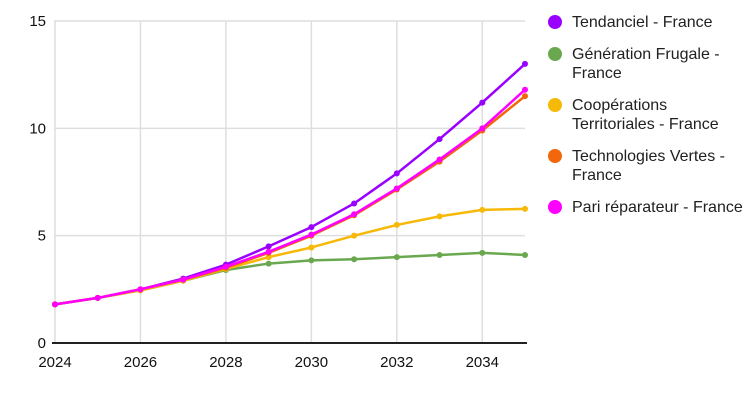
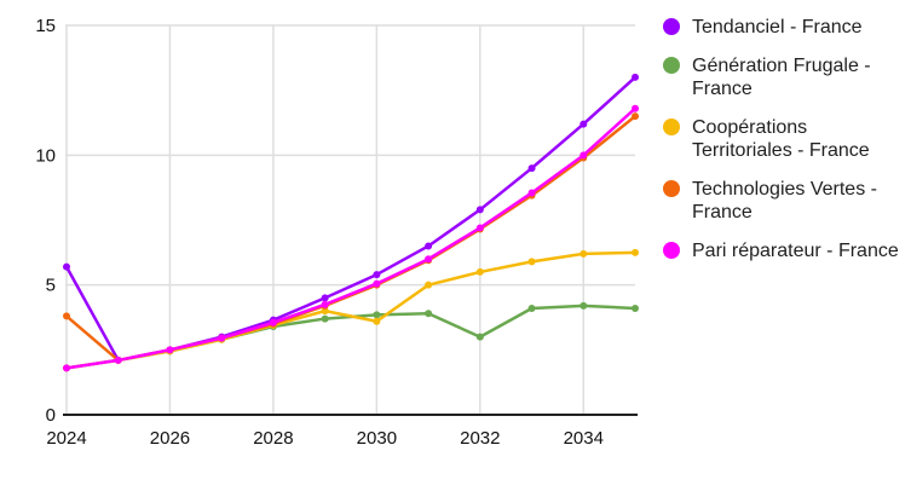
Tendanciel - France/2024: 1.8 -> 5.7
Technologies Vertes - France/2024: 1.8 -> 3.8
Coopérations Territoriales - France/2030: 4.5 -> 3.6
Génération Frugale - France/2032: 4.0 -> 3.0
